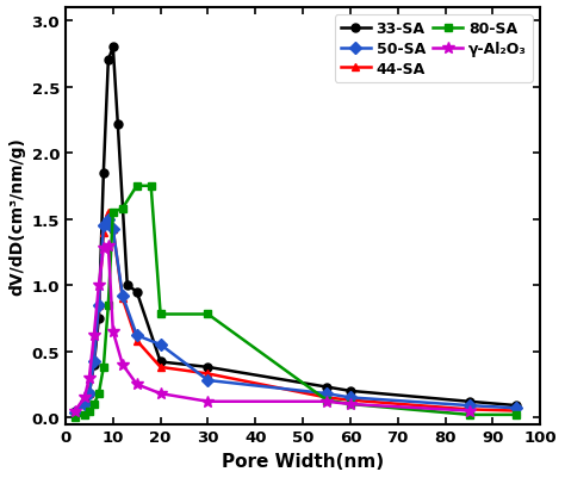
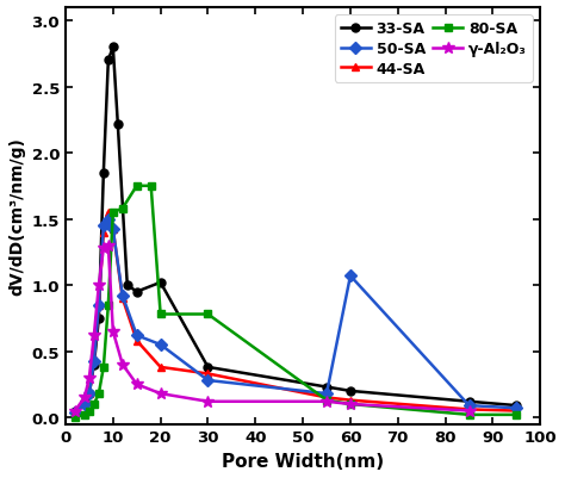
33-SA/20: 0.42 -> 1.02
50-SA/60: 0.15 -> 1.07
